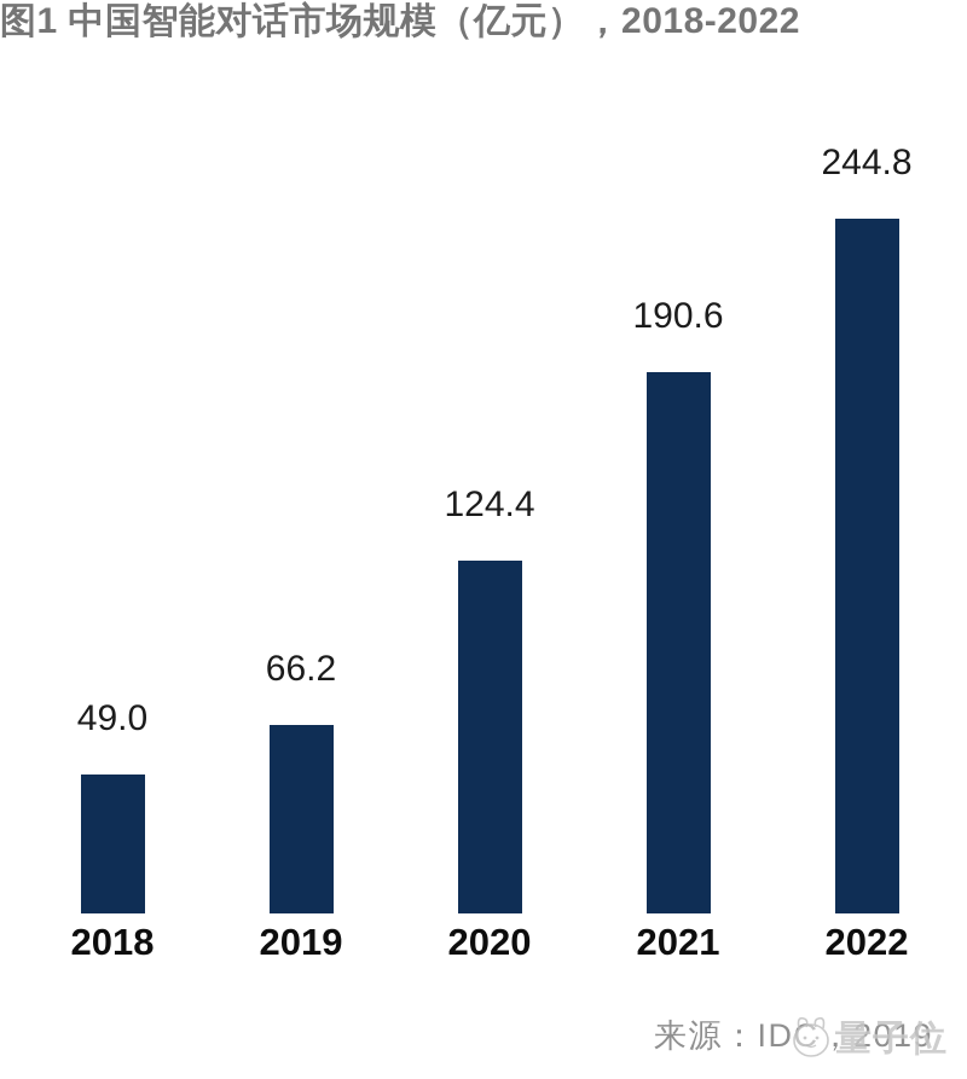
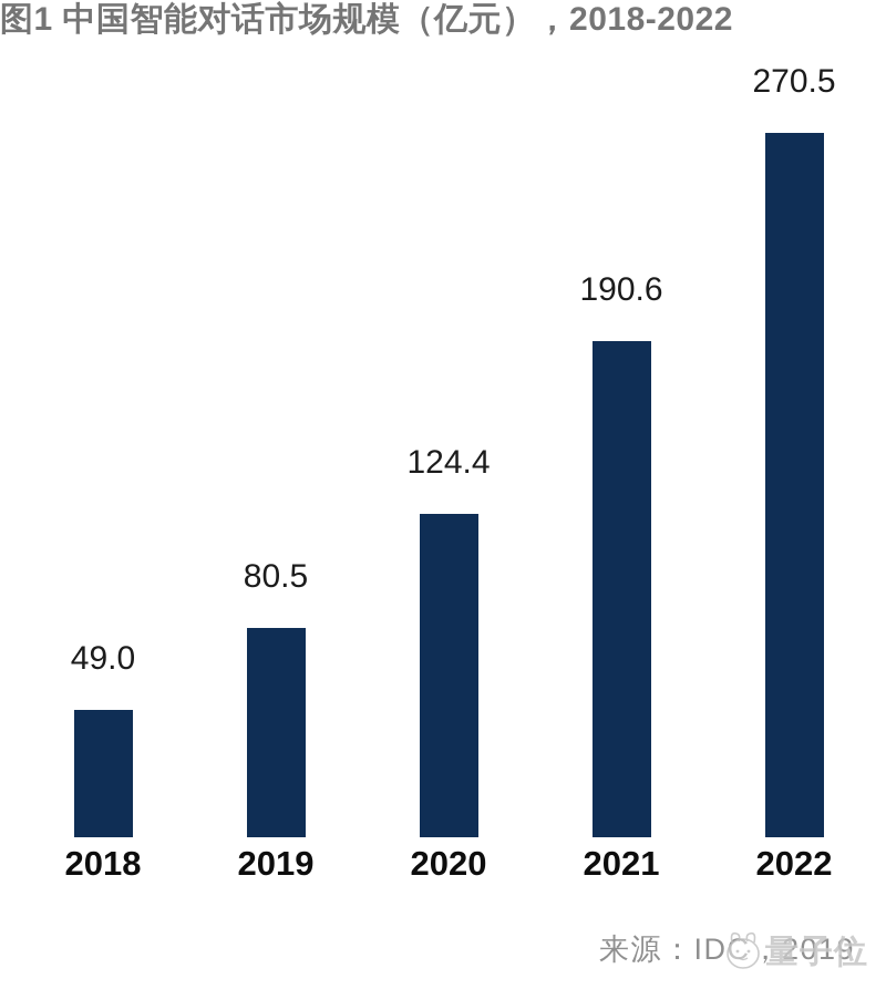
2019: 66.2 -> 80.5
2022: 244.8 -> 270.5
